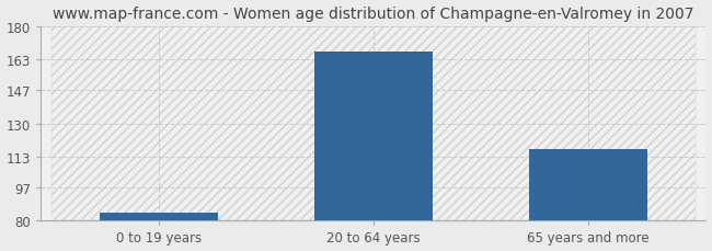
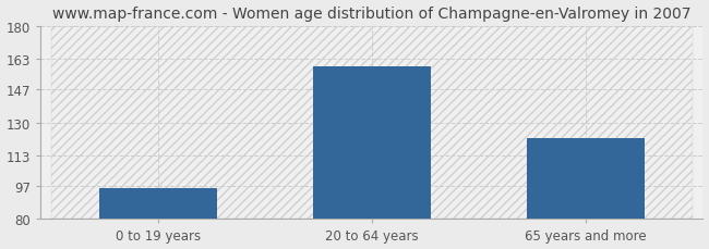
0 to 19 years: 84 -> 96
20 to 64 years: 167 -> 159
65 years and more: 117 -> 122
